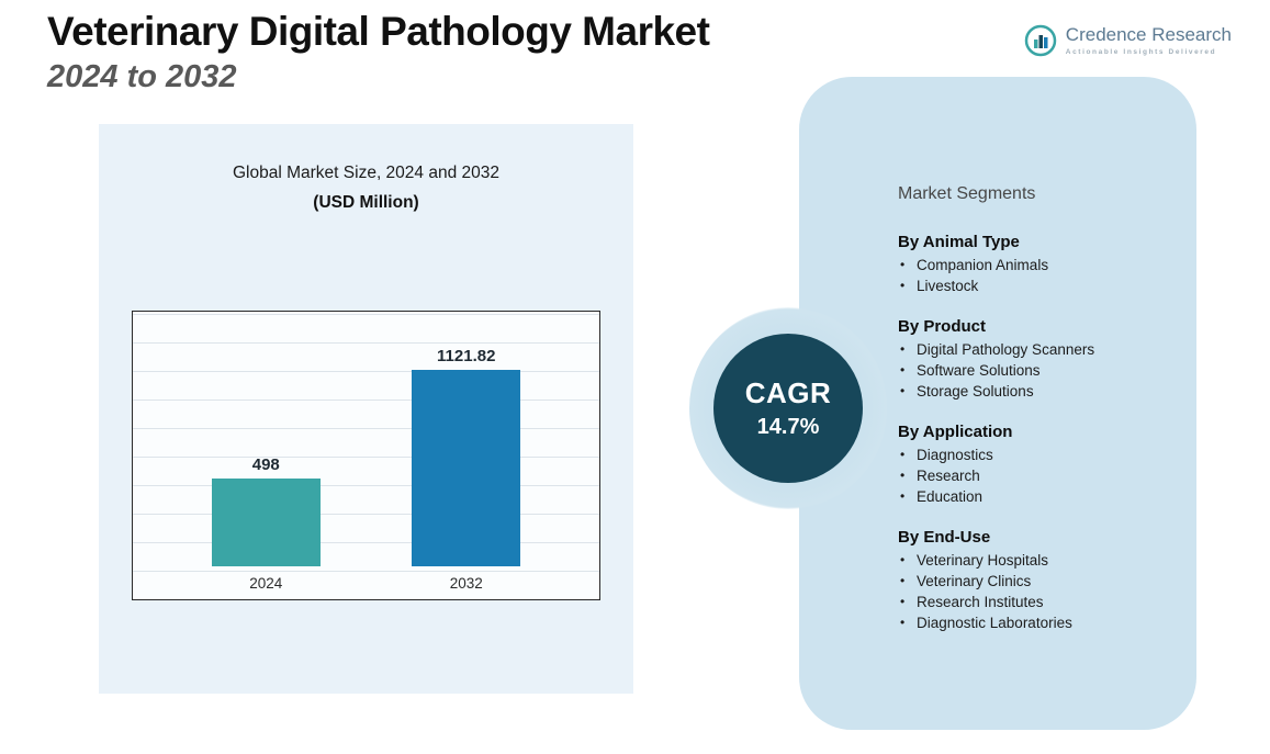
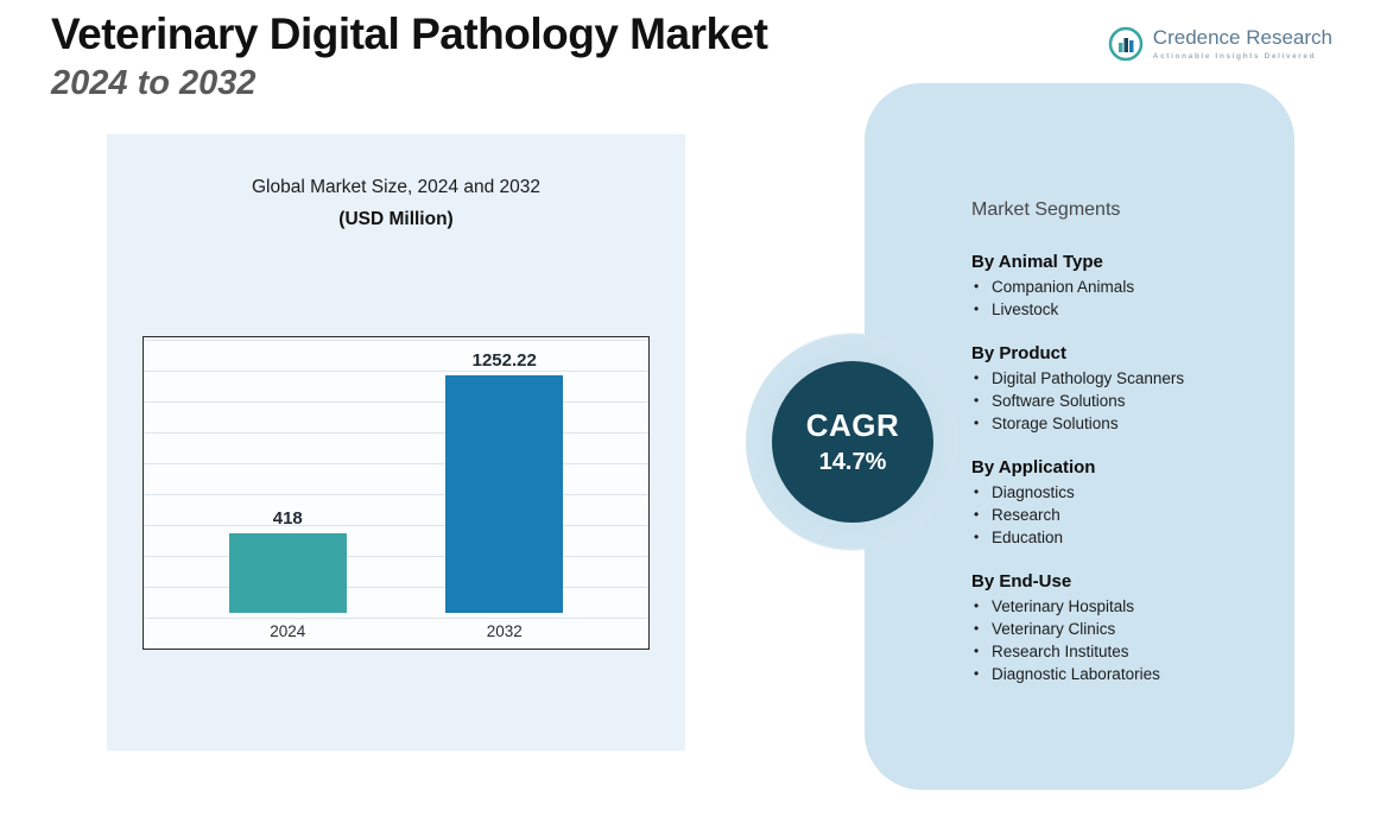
2024: 498 -> 418
2032: 1121.82 -> 1252.22
